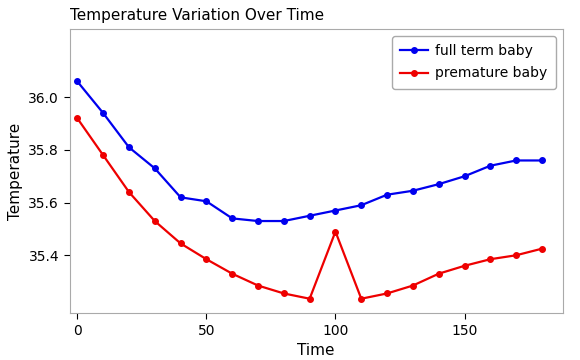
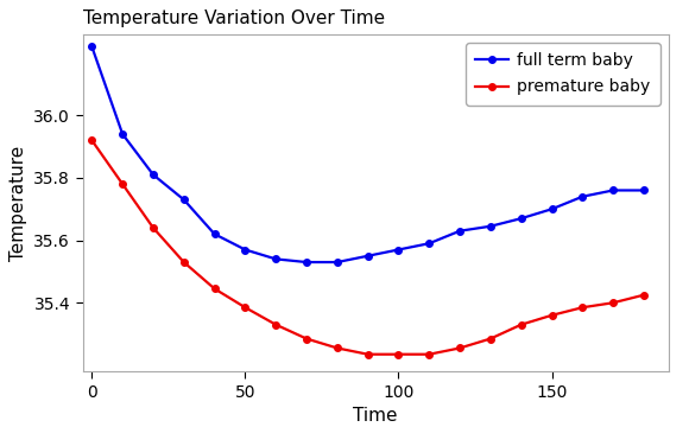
full term baby/0: 36.060 -> 36.220
full term baby/50: 35.605 -> 35.570
premature baby/100: 35.490 -> 35.235
